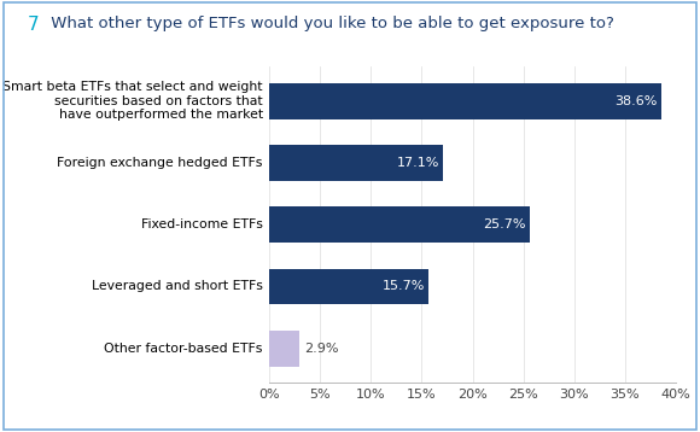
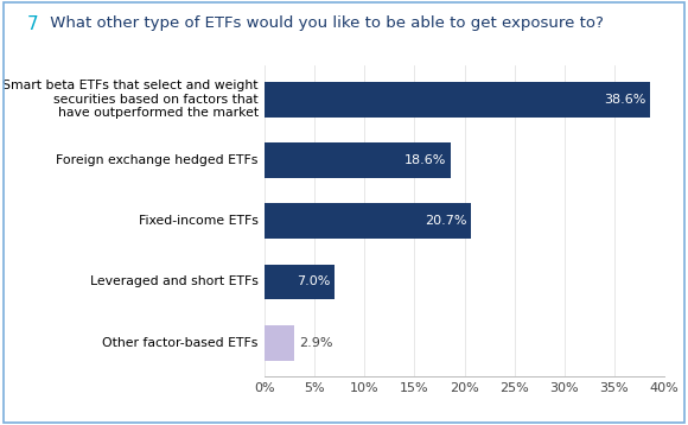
Foreign exchange hedged ETFs: 17.1% -> 18.6%
Fixed-income ETFs: 25.7% -> 20.7%
Leveraged and short ETFs: 15.7% -> 7.0%
